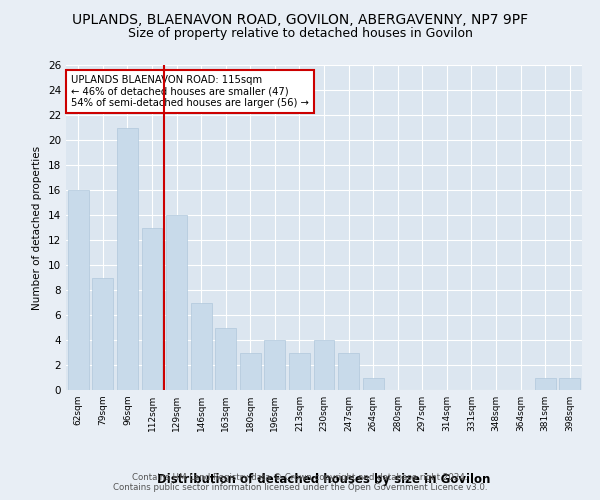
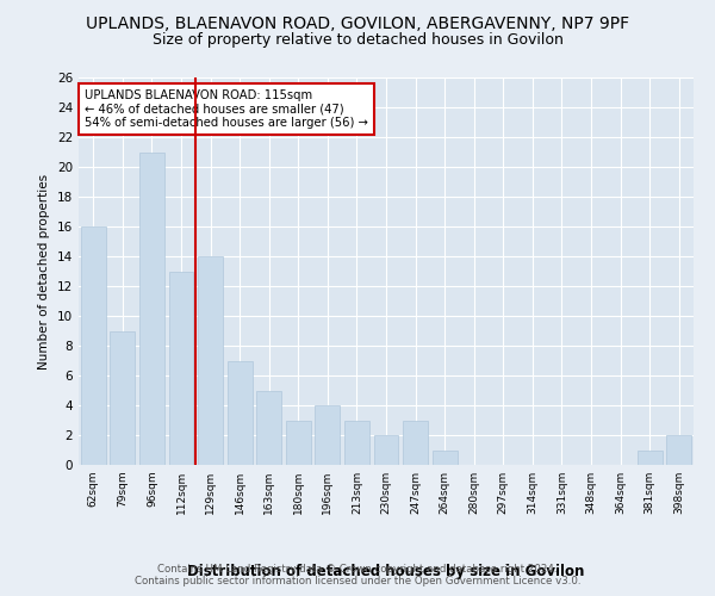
230sqm: 4 -> 2
398sqm: 1 -> 2
